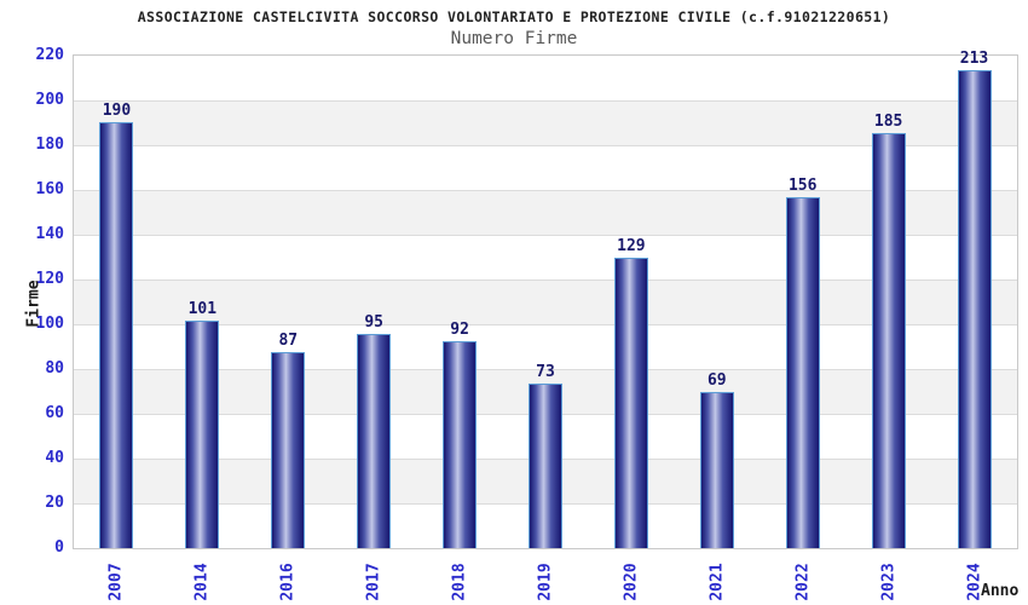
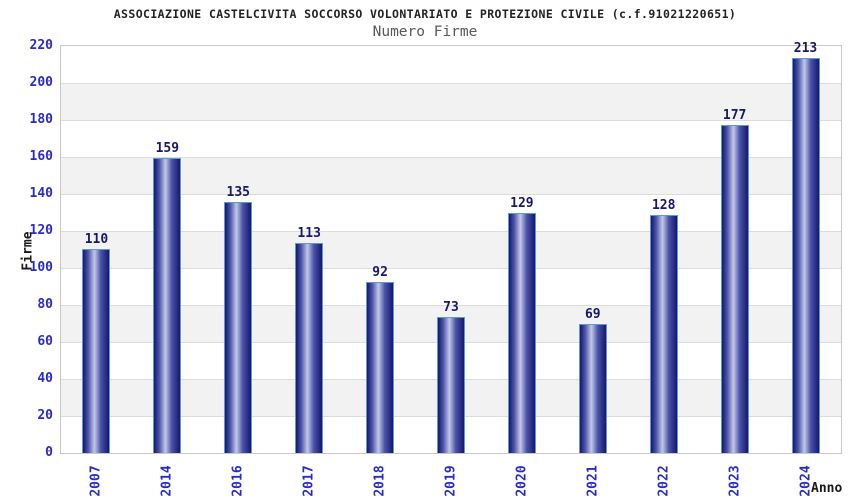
2007: 190 -> 110
2014: 101 -> 159
2016: 87 -> 135
2017: 95 -> 113
2022: 156 -> 128
2023: 185 -> 177
